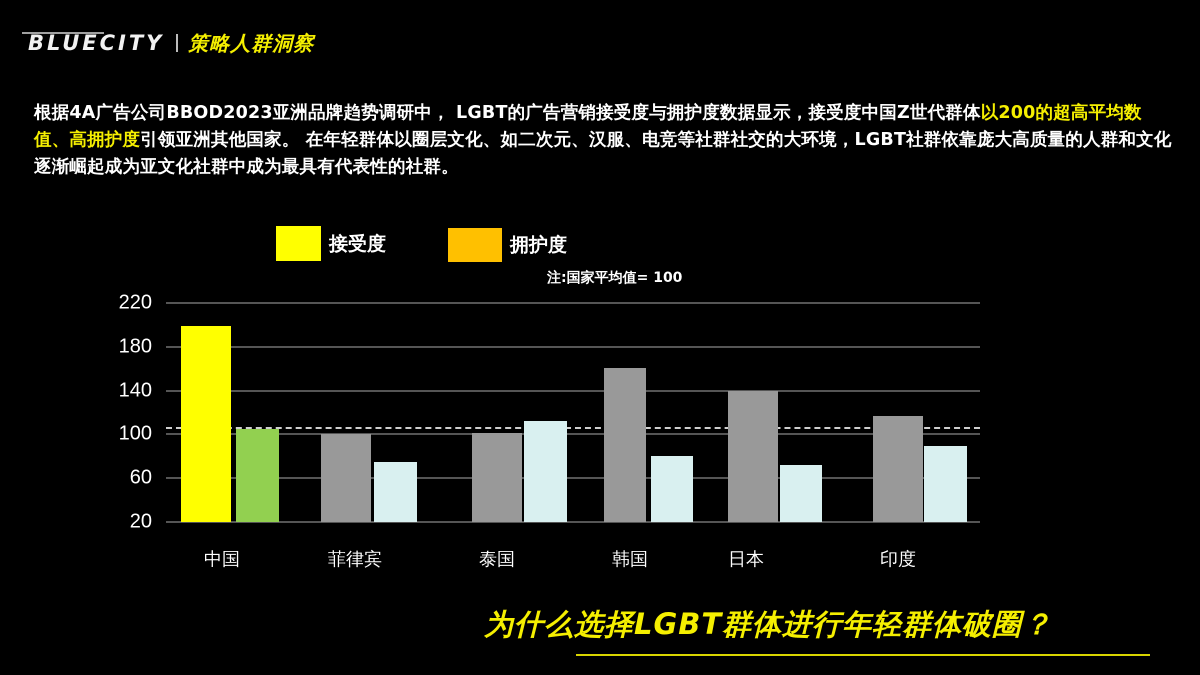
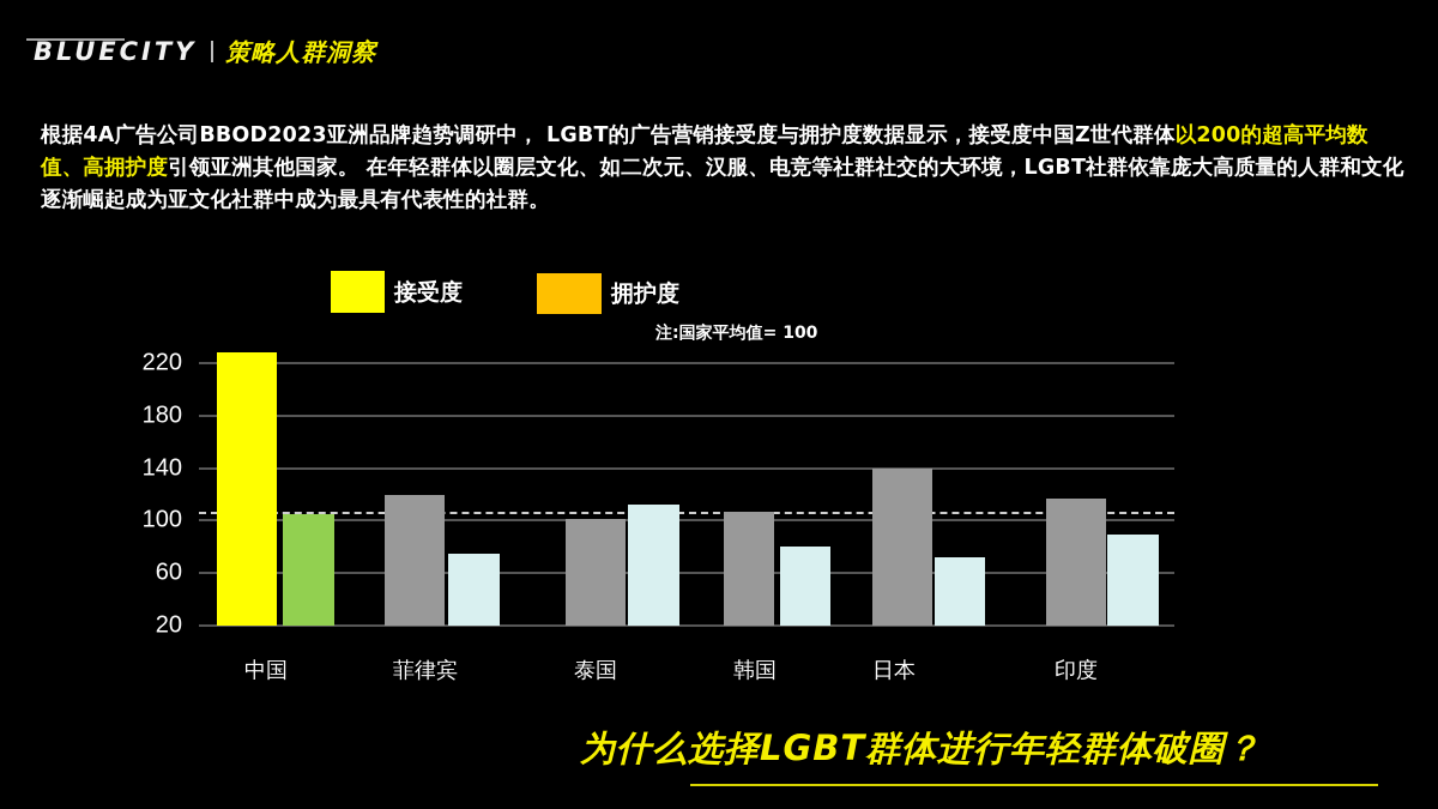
接受度/中国: 199 -> 228
接受度/菲律宾: 100 -> 120
接受度/韩国: 161 -> 107
